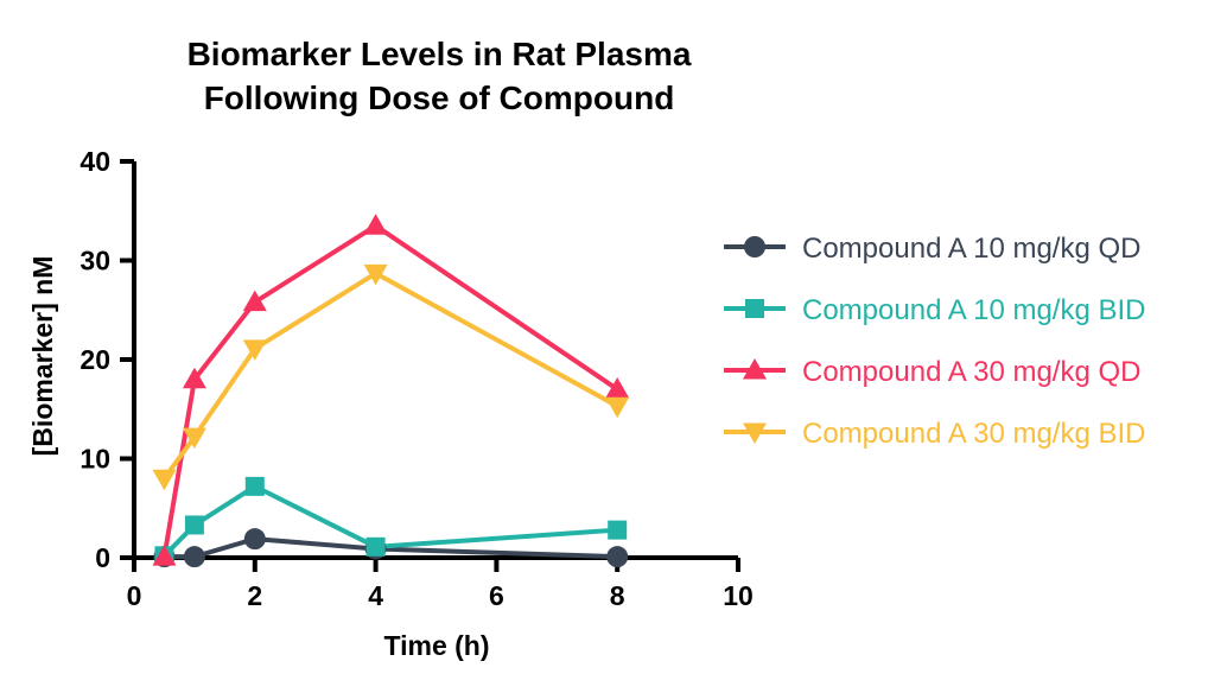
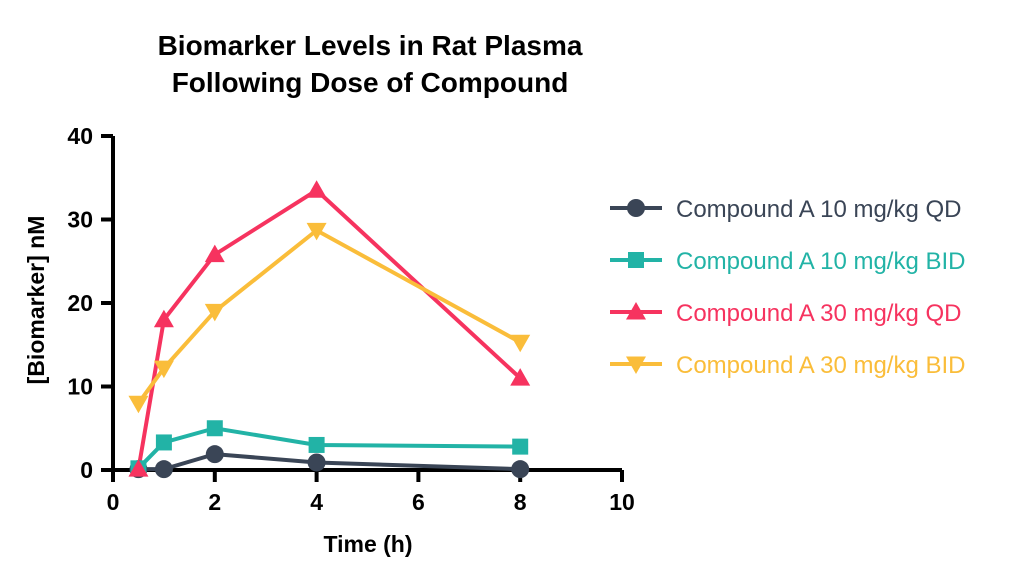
Compound A 10 mg/kg BID/2: 7 -> 5
Compound A 30 mg/kg BID/2: 21 -> 19
Compound A 10 mg/kg BID/4: 1 -> 3
Compound A 30 mg/kg QD/8: 17 -> 11
